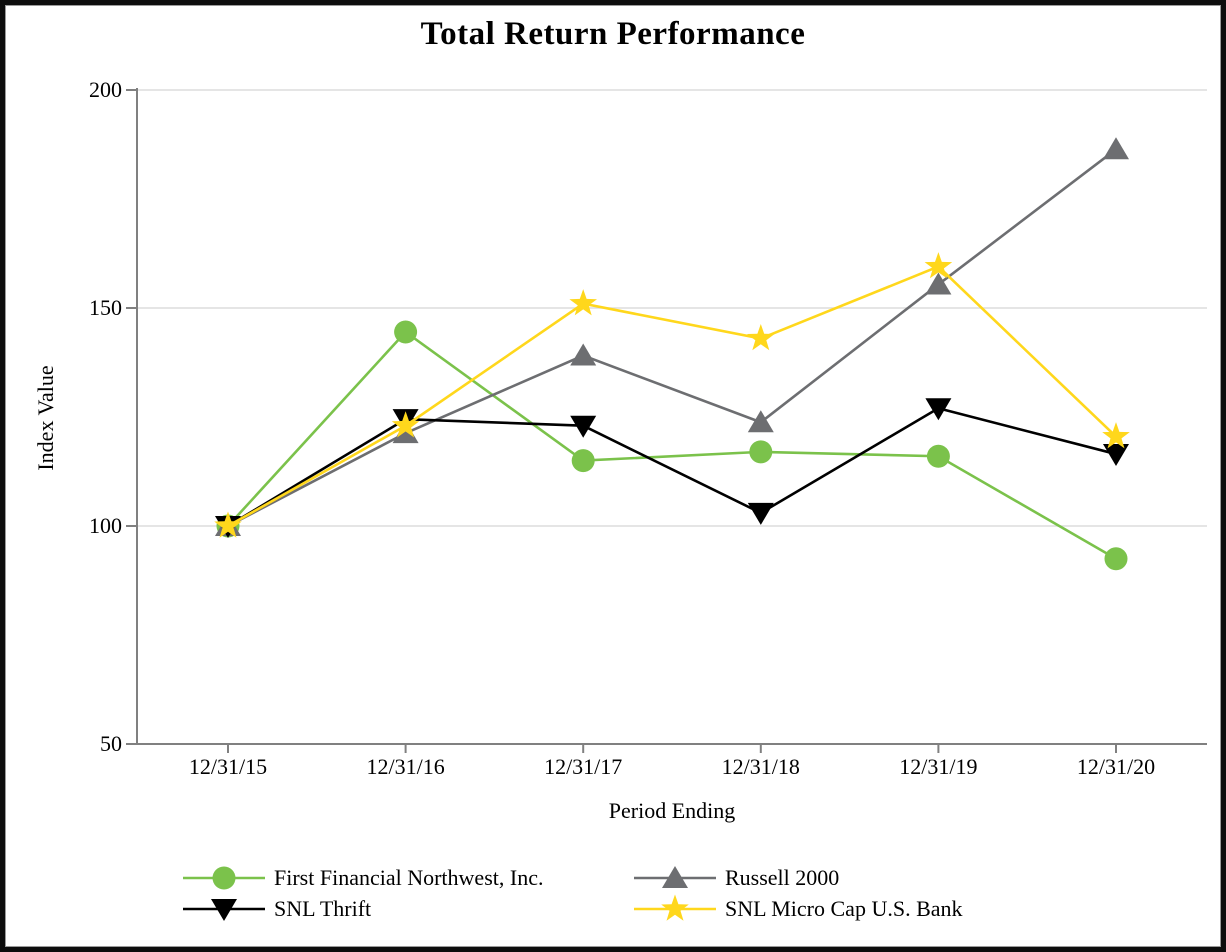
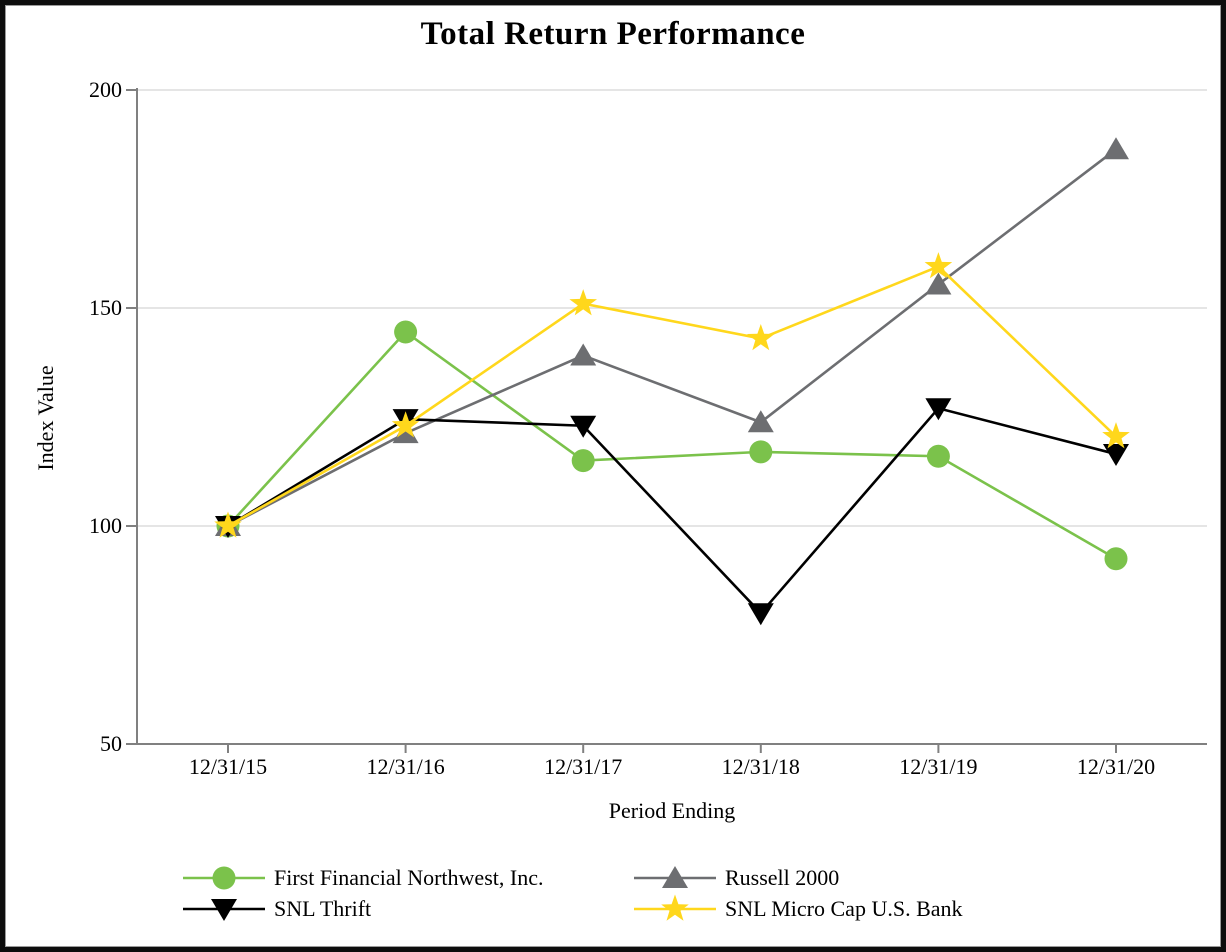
SNL Thrift/12/31/18: 103 -> 80
